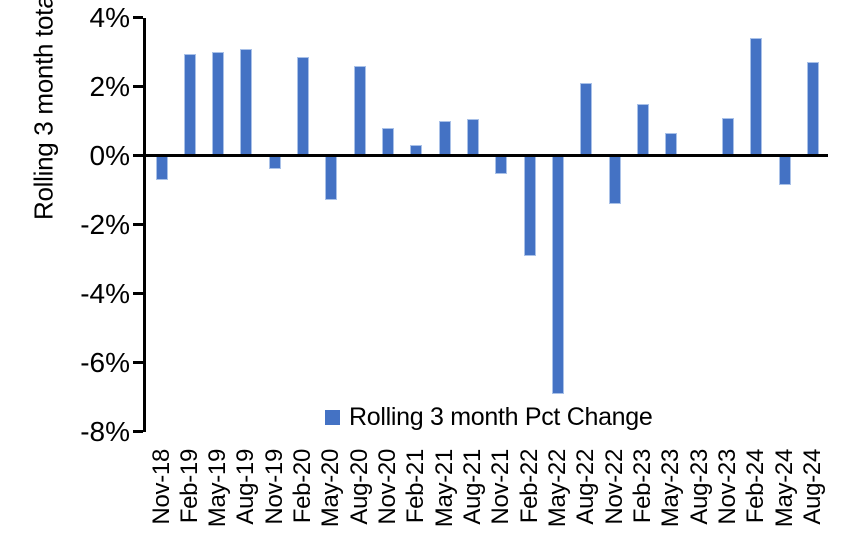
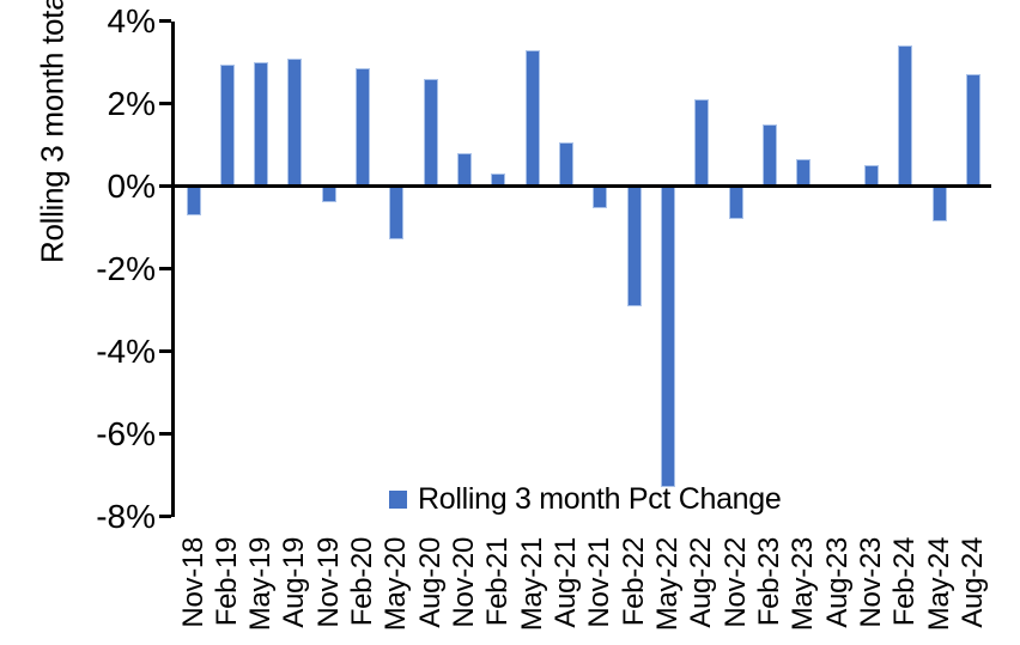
May-21: 1.0% -> 3.3%
May-22: -6.9% -> -7.3%
Nov-22: -1.4% -> -0.8%
Nov-23: 1.1% -> 0.5%
